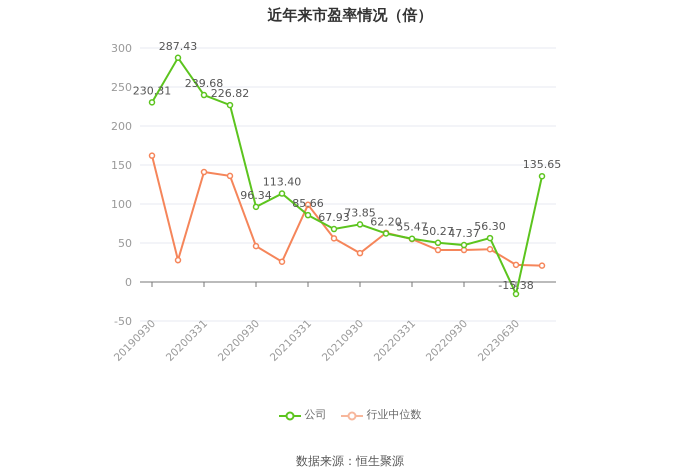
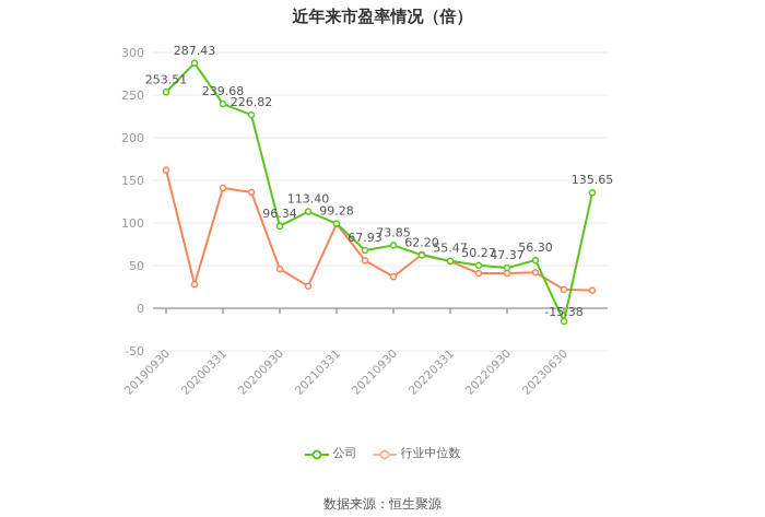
公司/20190930: 230.31 -> 253.51
公司/20210331: 85.66 -> 99.28
